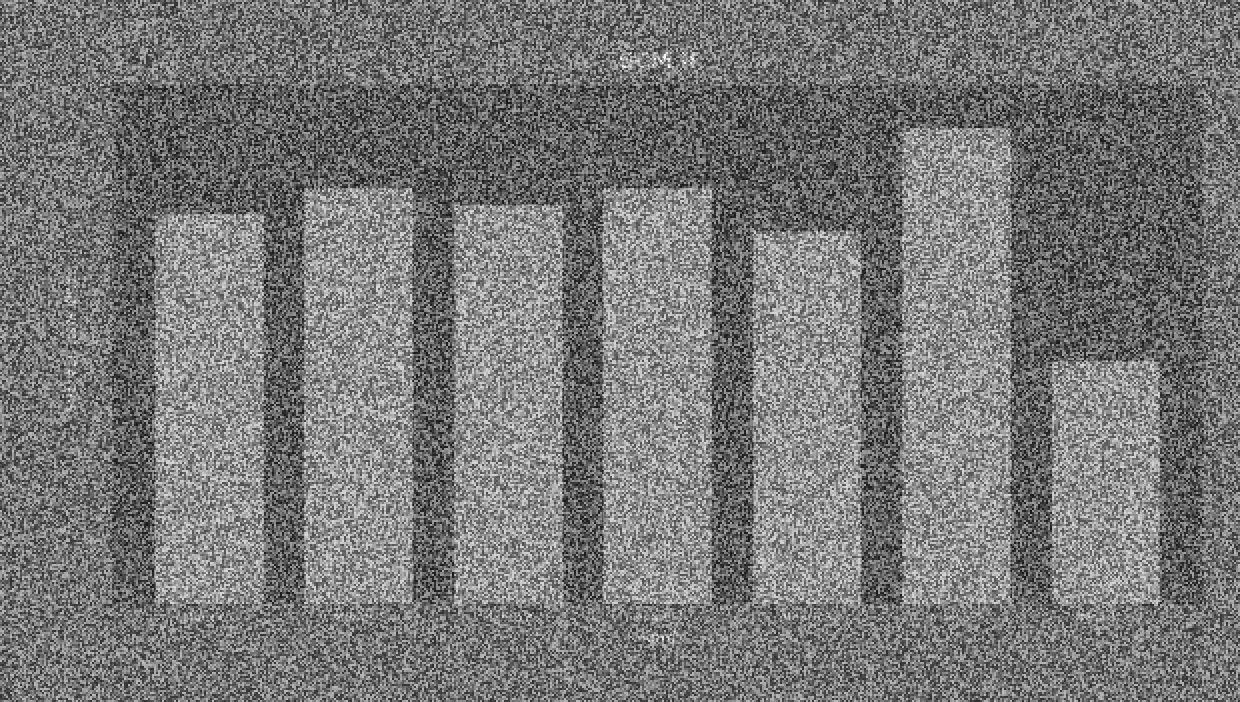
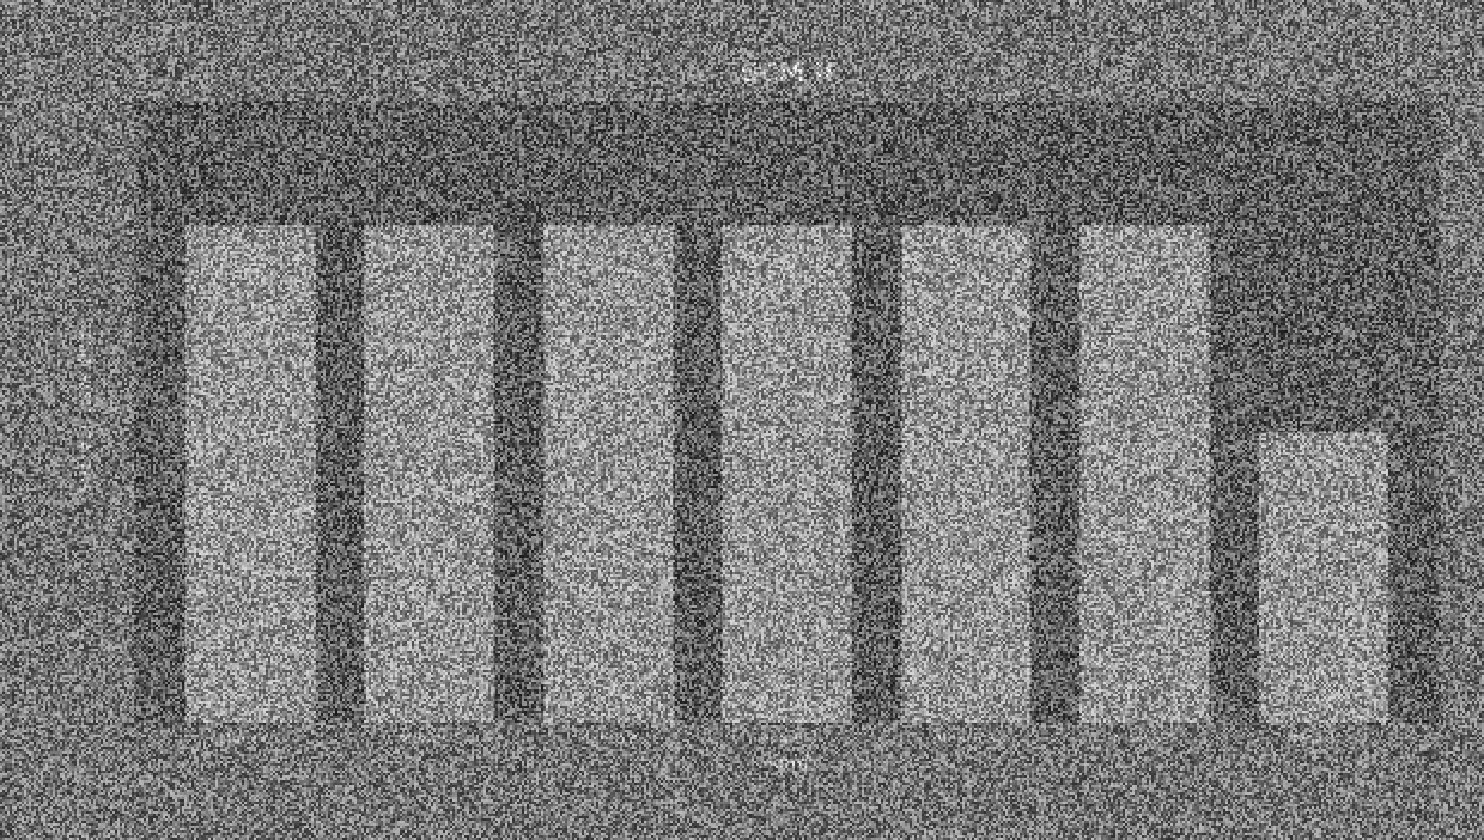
Month 1: 45 -> 48
Month 3: 46 -> 48
Month 5: 43 -> 48
Month 6: 55 -> 48
